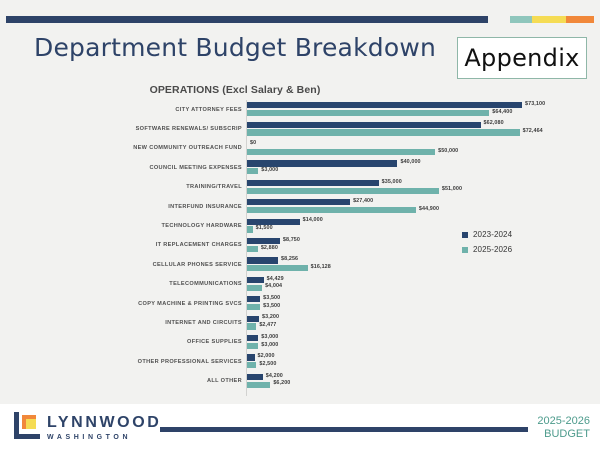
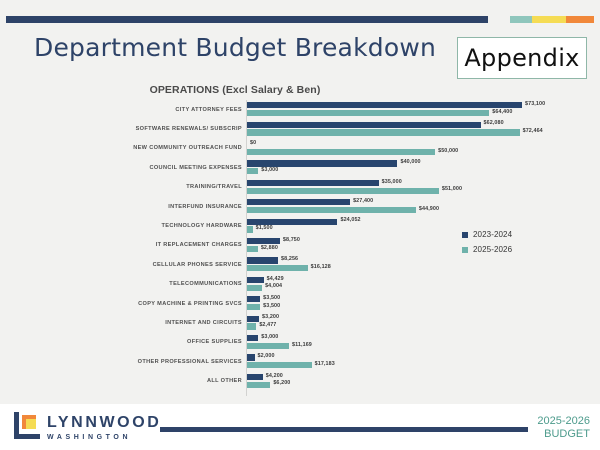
2023-2024/TECHNOLOGY HARDWARE: $14,000 -> $24,052
2025-2026/OFFICE SUPPLIES: $3,000 -> $11,169
2025-2026/OTHER PROFESSIONAL SERVICES: $2,500 -> $17,183
